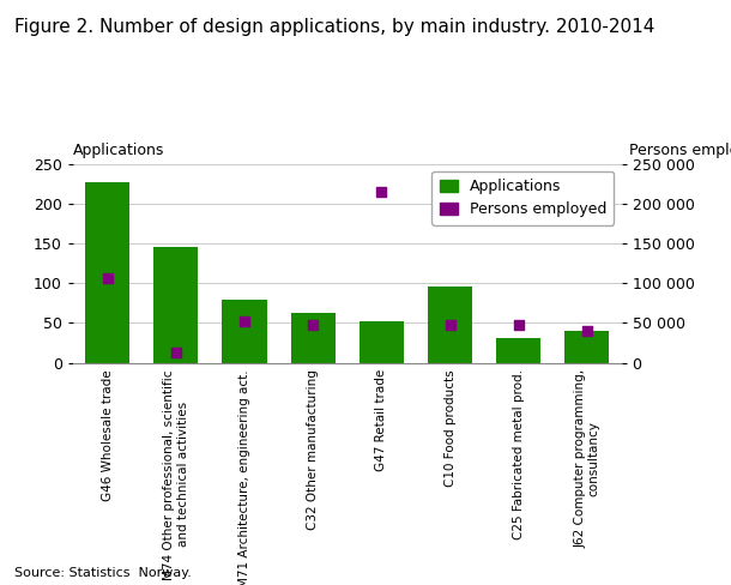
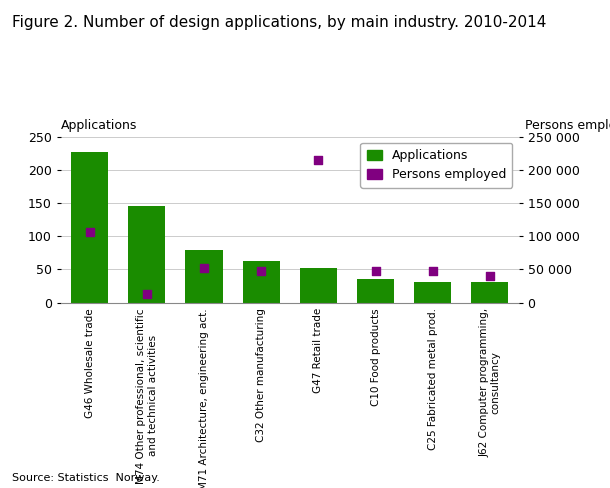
Applications/C10 Food products: 96 -> 35
Applications/J62 Computer programming, consultancy: 40 -> 31
